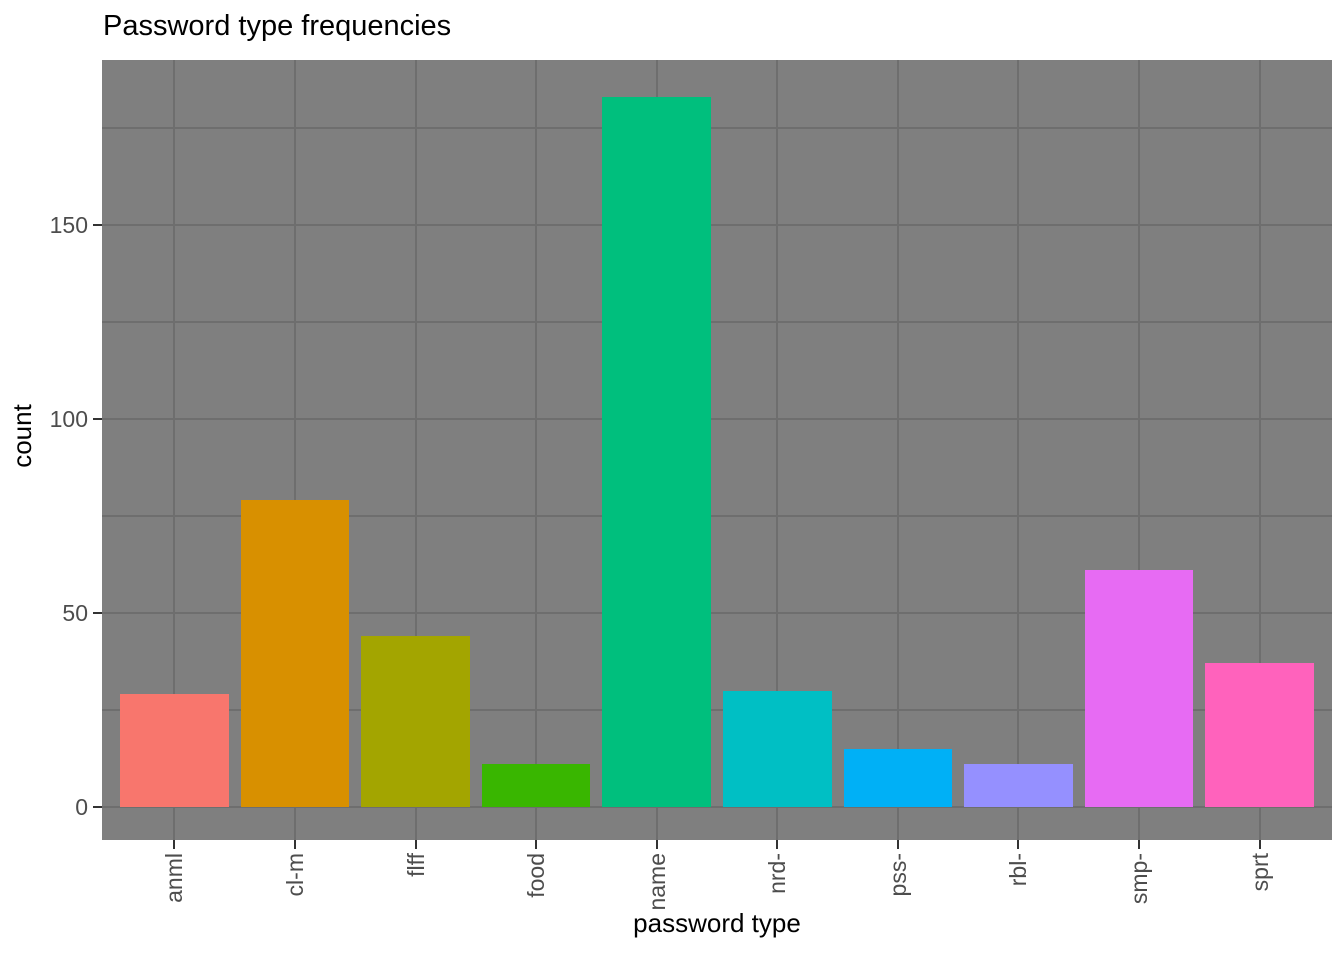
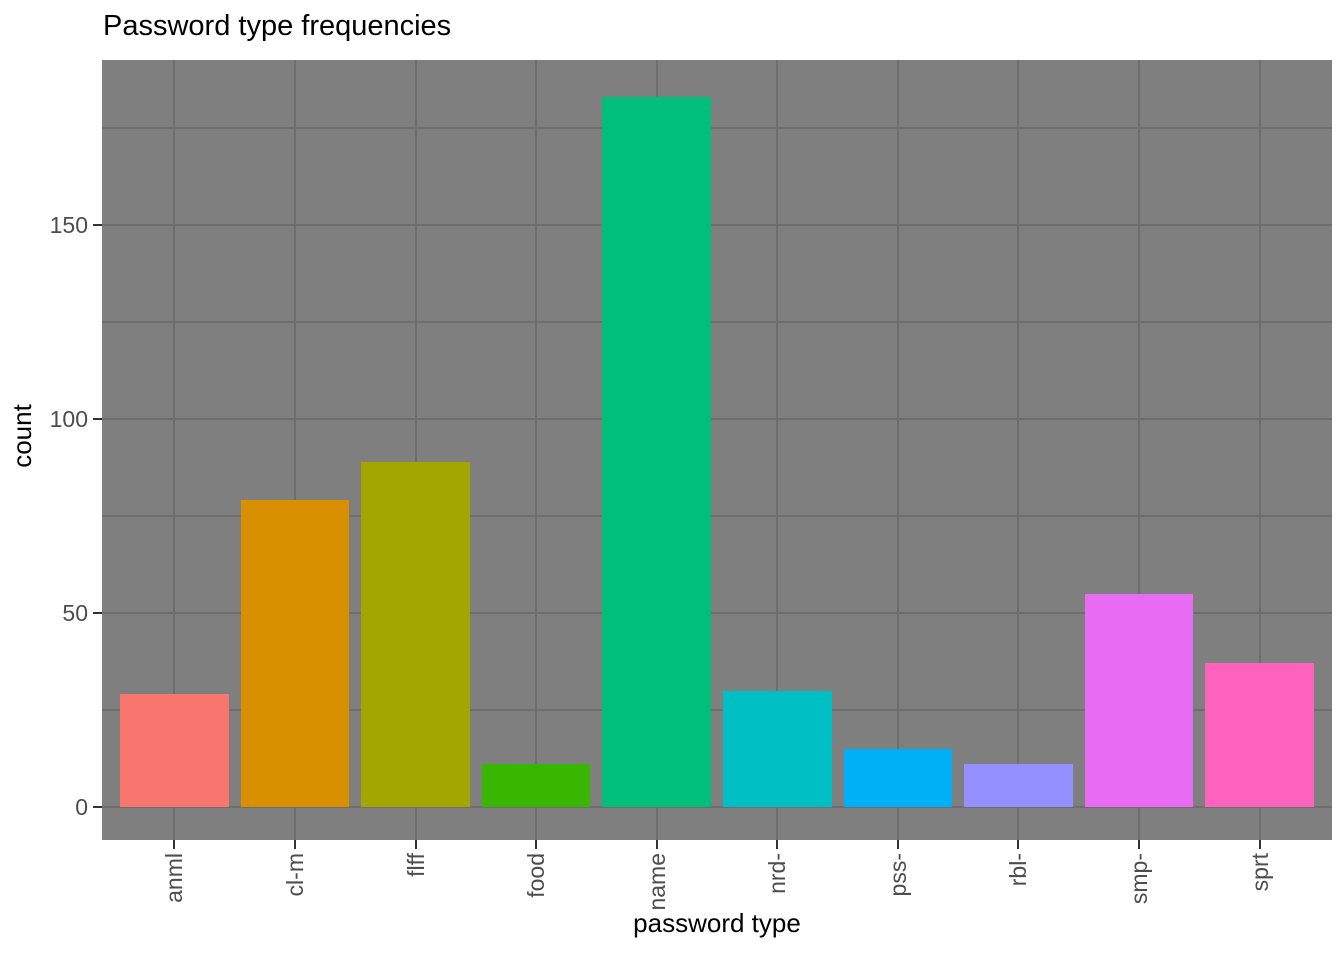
flff: 44 -> 89
smp-: 61 -> 55
